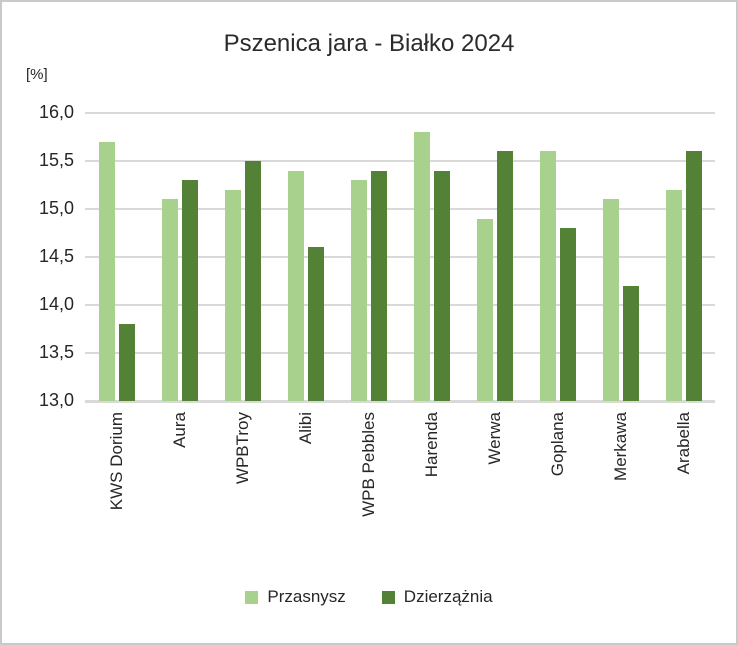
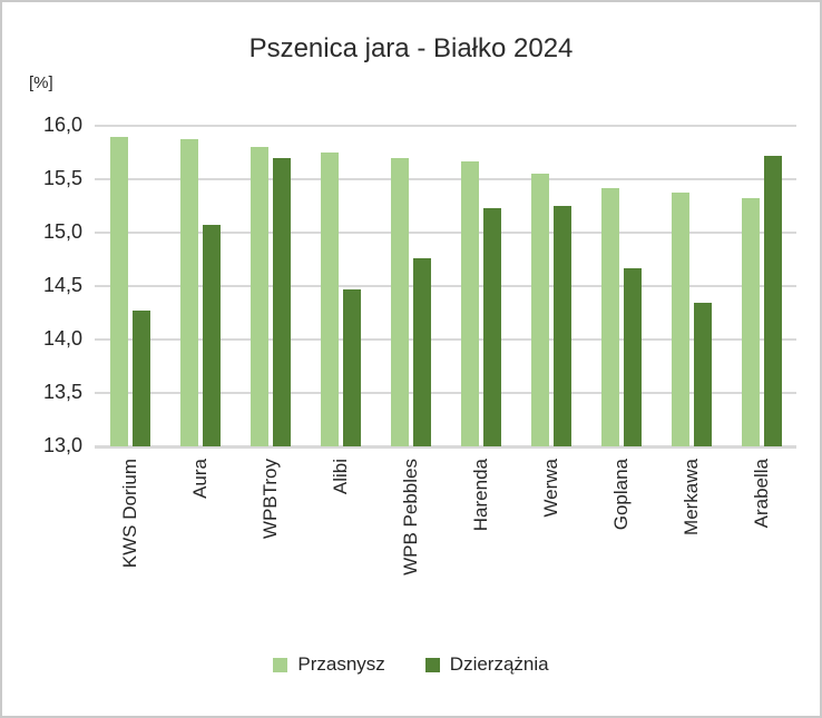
Przasnysz/KWS Dorium: 15,7 -> 15,9
Dzierzążnia/KWS Dorium: 13,8 -> 14,3
Przasnysz/Aura: 15,1 -> 15,9
Dzierzążnia/Aura: 15,3 -> 15,1
Przasnysz/WPBTroy: 15,2 -> 15,8
Dzierzążnia/WPBTroy: 15,5 -> 15,7
Przasnysz/Alibi: 15,4 -> 15,8
Dzierzążnia/Alibi: 14,6 -> 14,5
Przasnysz/WPB Pebbles: 15,3 -> 15,7
Dzierzążnia/WPB Pebbles: 15,4 -> 14,8
Przasnysz/Harenda: 15,8 -> 15,7
Dzierzążnia/Harenda: 15,4 -> 15,2
Przasnysz/Werwa: 14,9 -> 15,6
Dzierzążnia/Werwa: 15,6 -> 15,2
Przasnysz/Goplana: 15,6 -> 15,4
Dzierzążnia/Goplana: 14,8 -> 14,7
Przasnysz/Merkawa: 15,1 -> 15,4
Dzierzążnia/Merkawa: 14,2 -> 14,3
Przasnysz/Arabella: 15,2 -> 15,3
Dzierzążnia/Arabella: 15,6 -> 15,7
